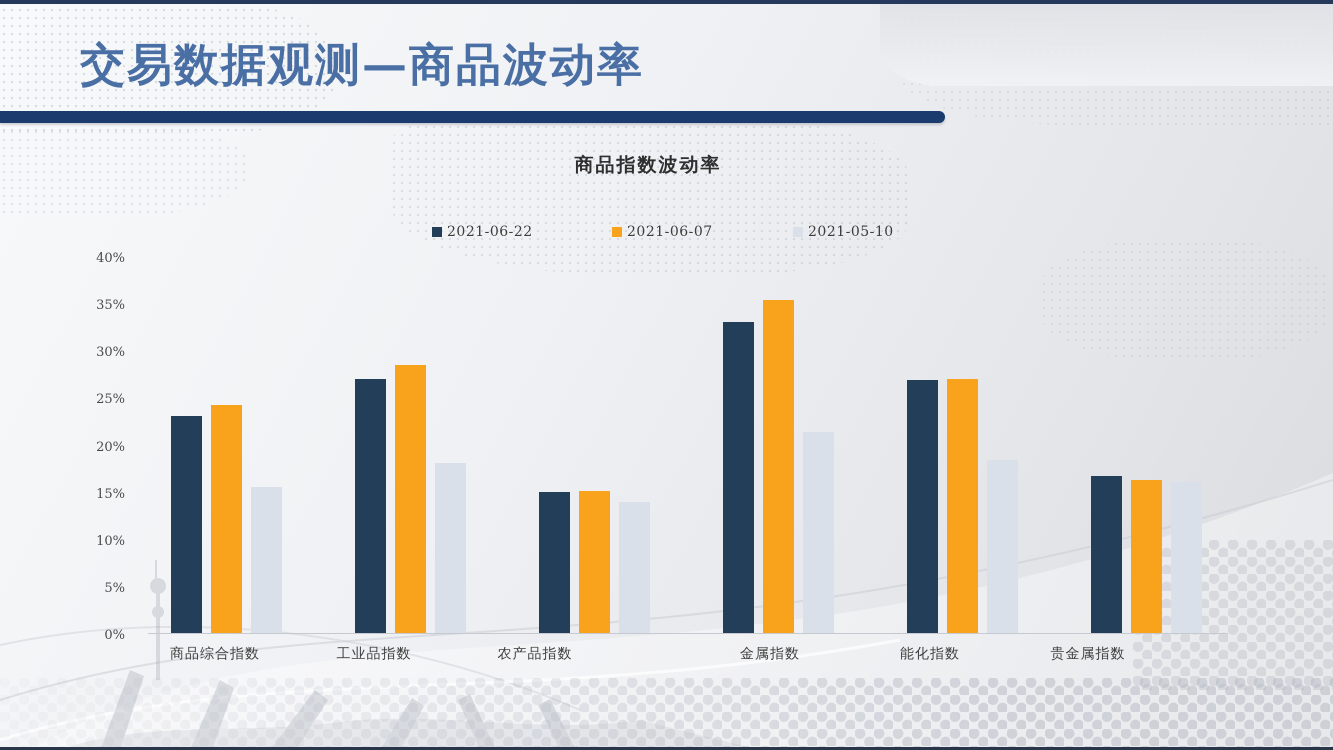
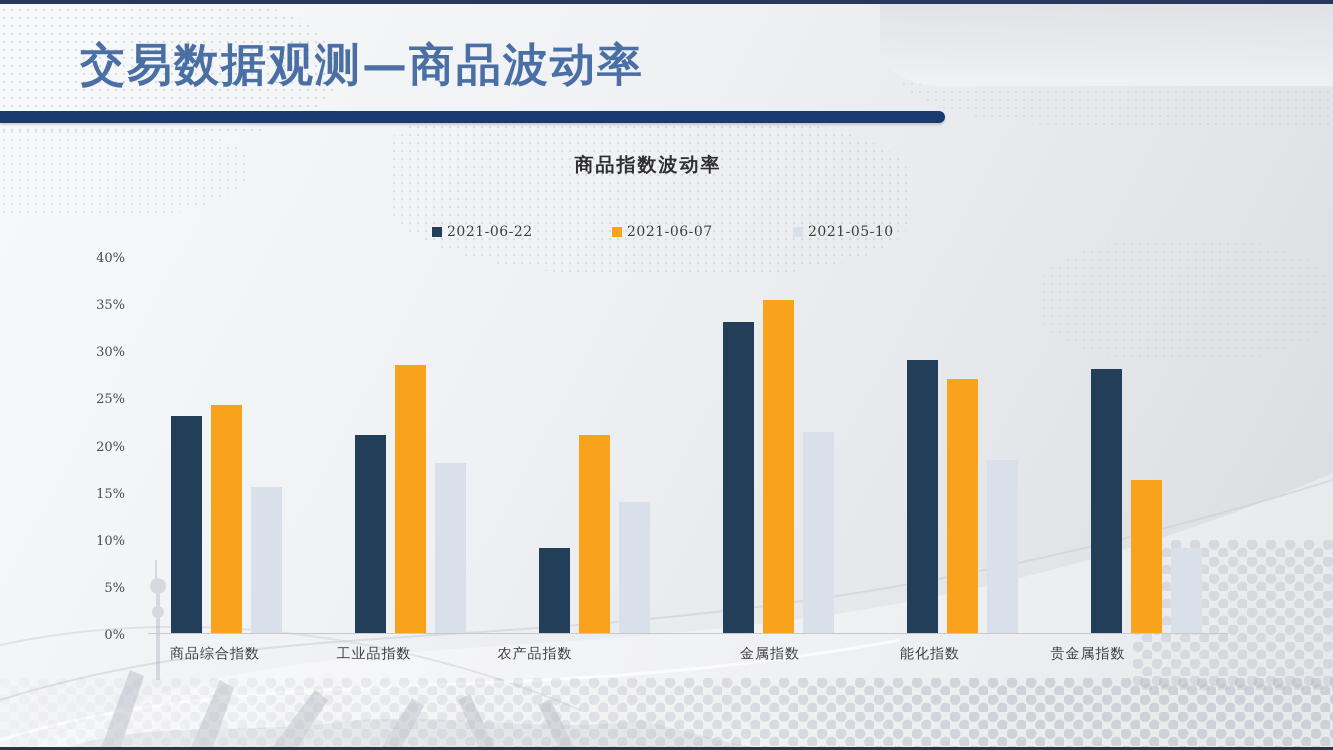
2021-06-22/工业品指数: 27% -> 21%
2021-06-22/农产品指数: 15% -> 9%
2021-06-07/农产品指数: 15% -> 21%
2021-06-22/能化指数: 27% -> 29%
2021-06-22/贵金属指数: 17% -> 28%
2021-05-10/贵金属指数: 16% -> 9%
